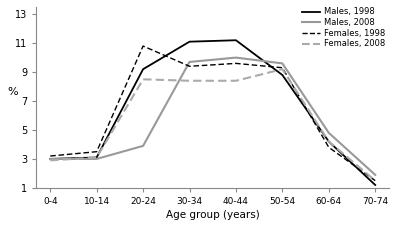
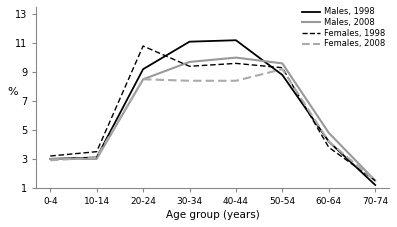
Males, 2008/20-24: 3.9 -> 8.5
Males, 2008/70-74: 1.9 -> 1.5
